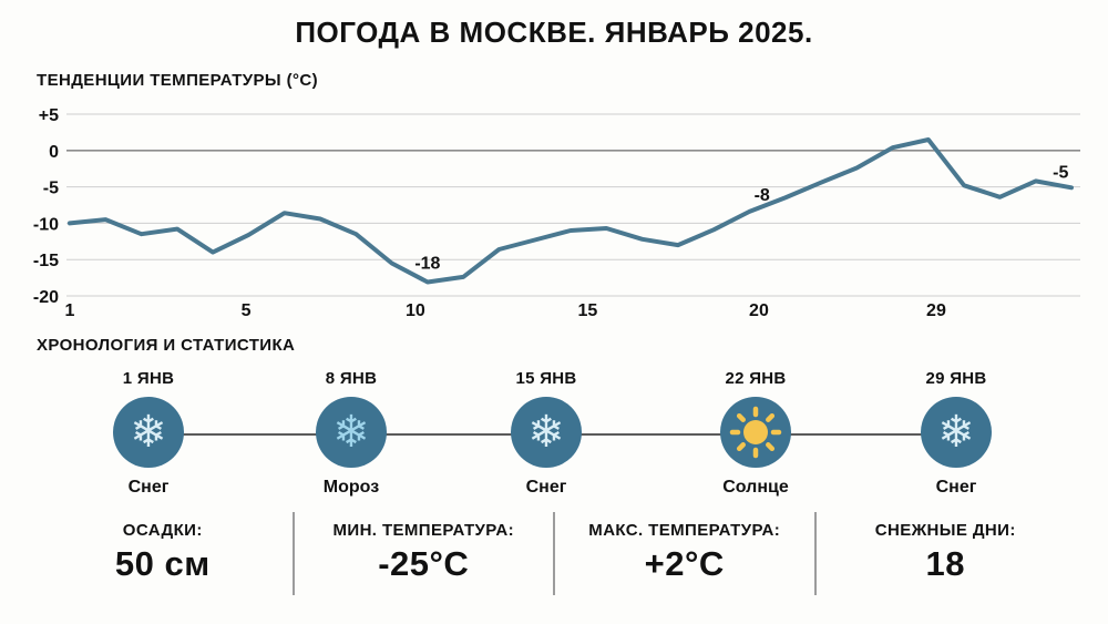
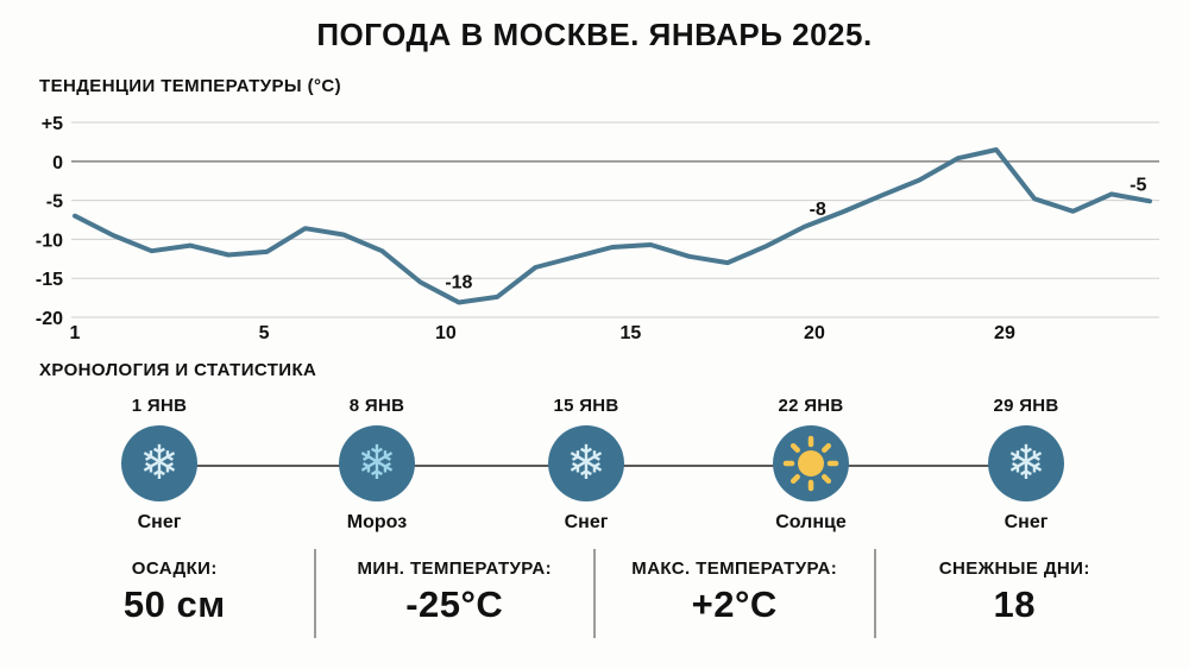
1: -10 -> -7
5: -14 -> -12
